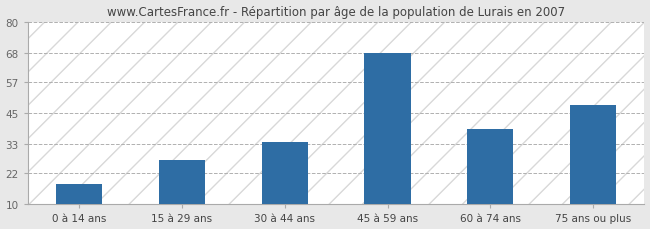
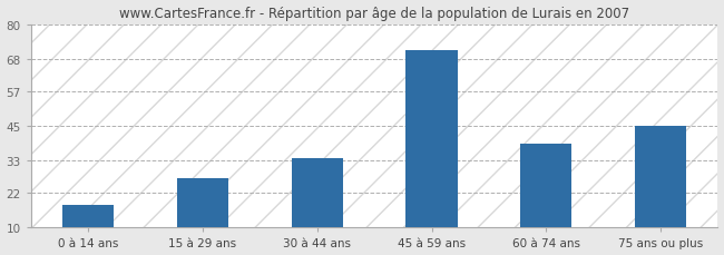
45 à 59 ans: 68 -> 71
75 ans ou plus: 48 -> 45
